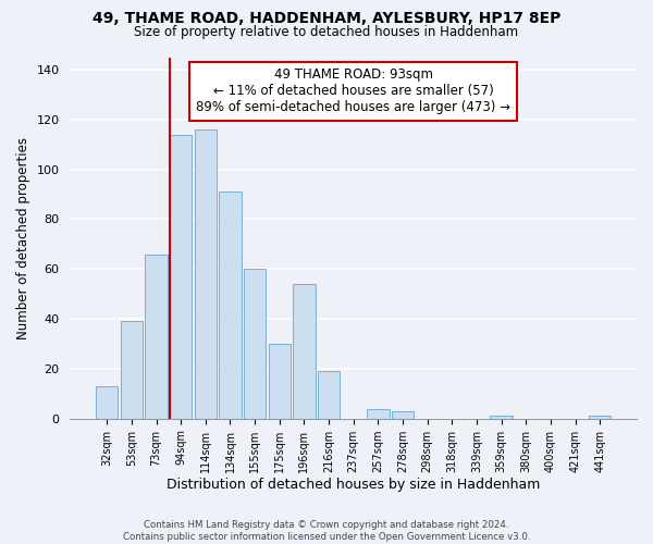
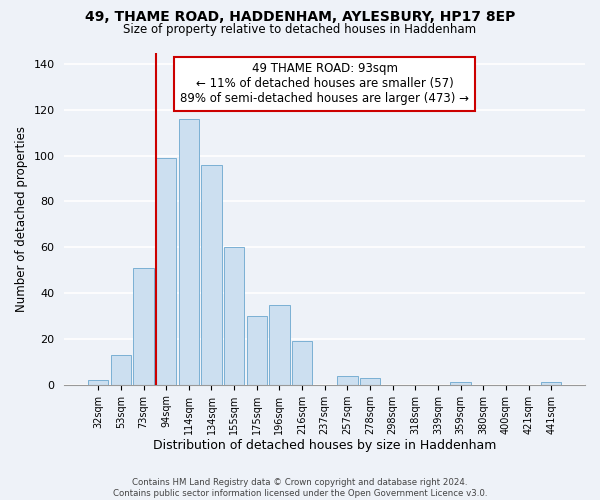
32sqm: 13 -> 2
53sqm: 39 -> 13
73sqm: 66 -> 51
94sqm: 114 -> 99
134sqm: 91 -> 96
196sqm: 54 -> 35
